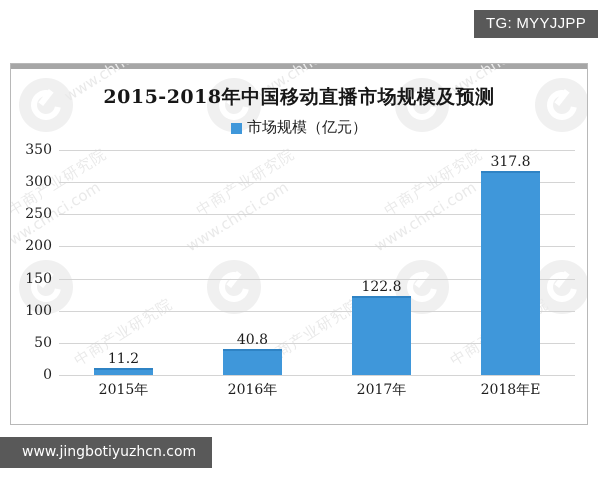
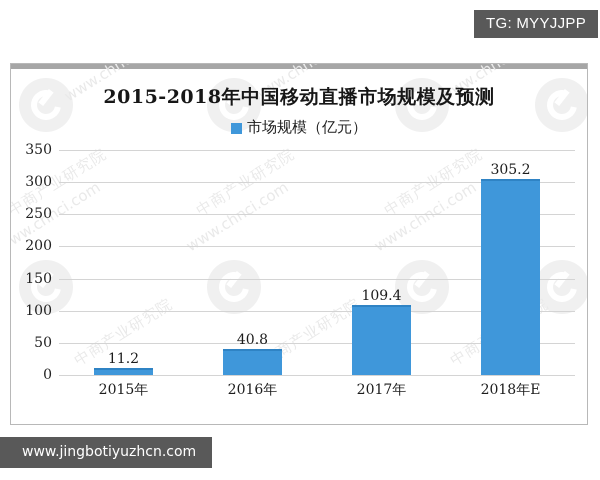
2017年: 122.8 -> 109.4
2018年E: 317.8 -> 305.2
